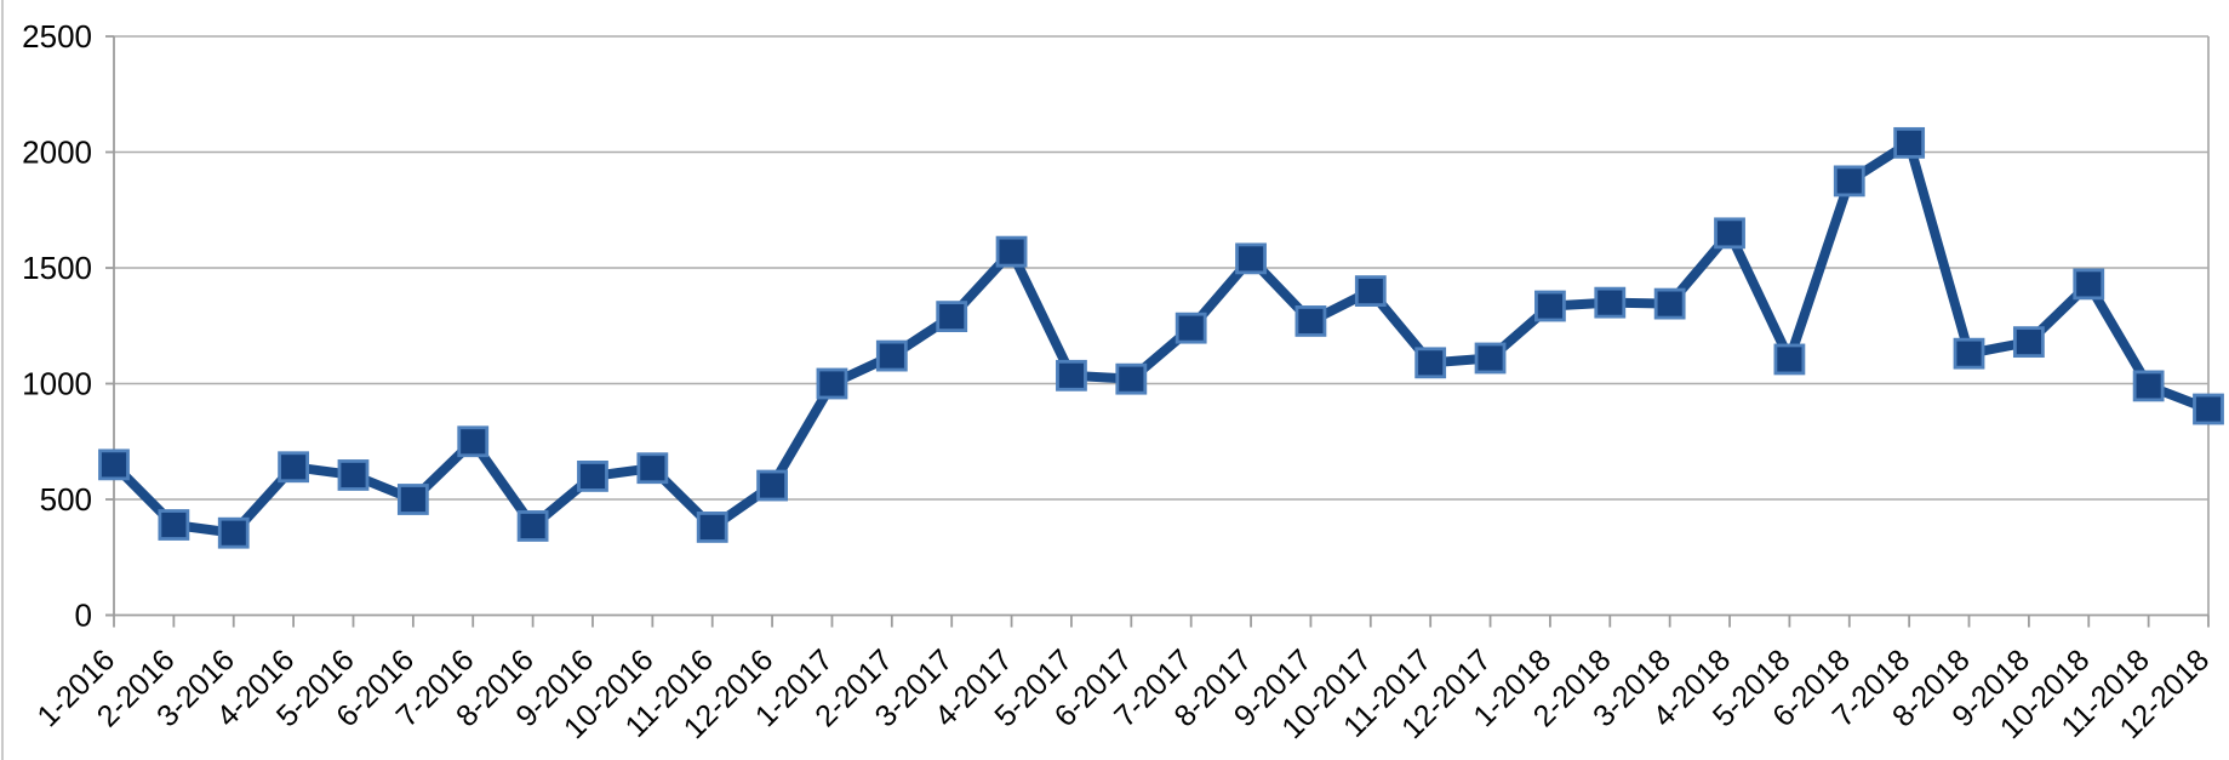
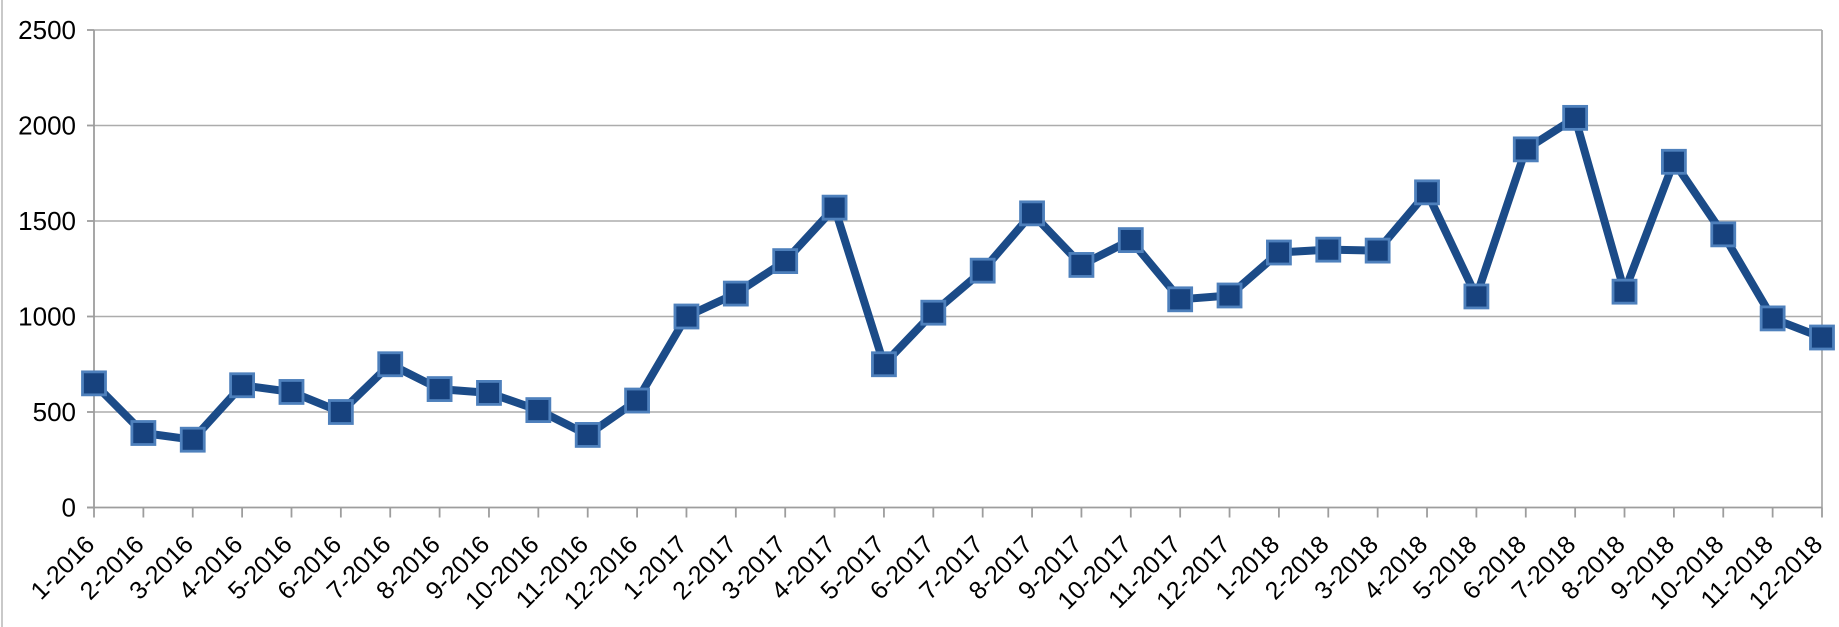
8-2016: 380 -> 620
10-2016: 640 -> 510
5-2017: 1040 -> 750
9-2018: 1180 -> 1810
